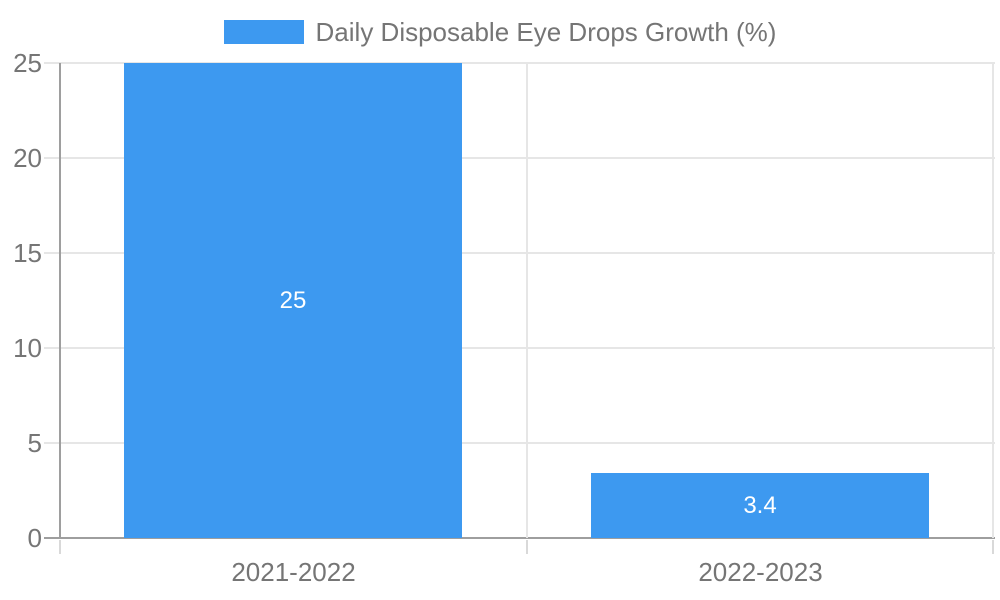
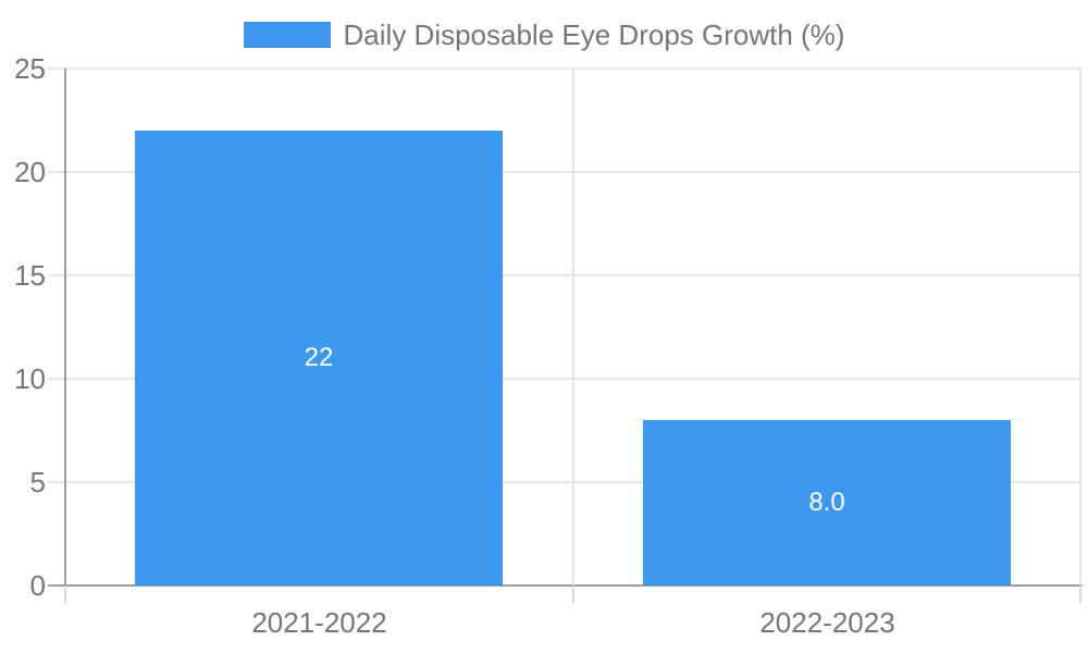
2021-2022: 25 -> 22
2022-2023: 3.4 -> 8.0
